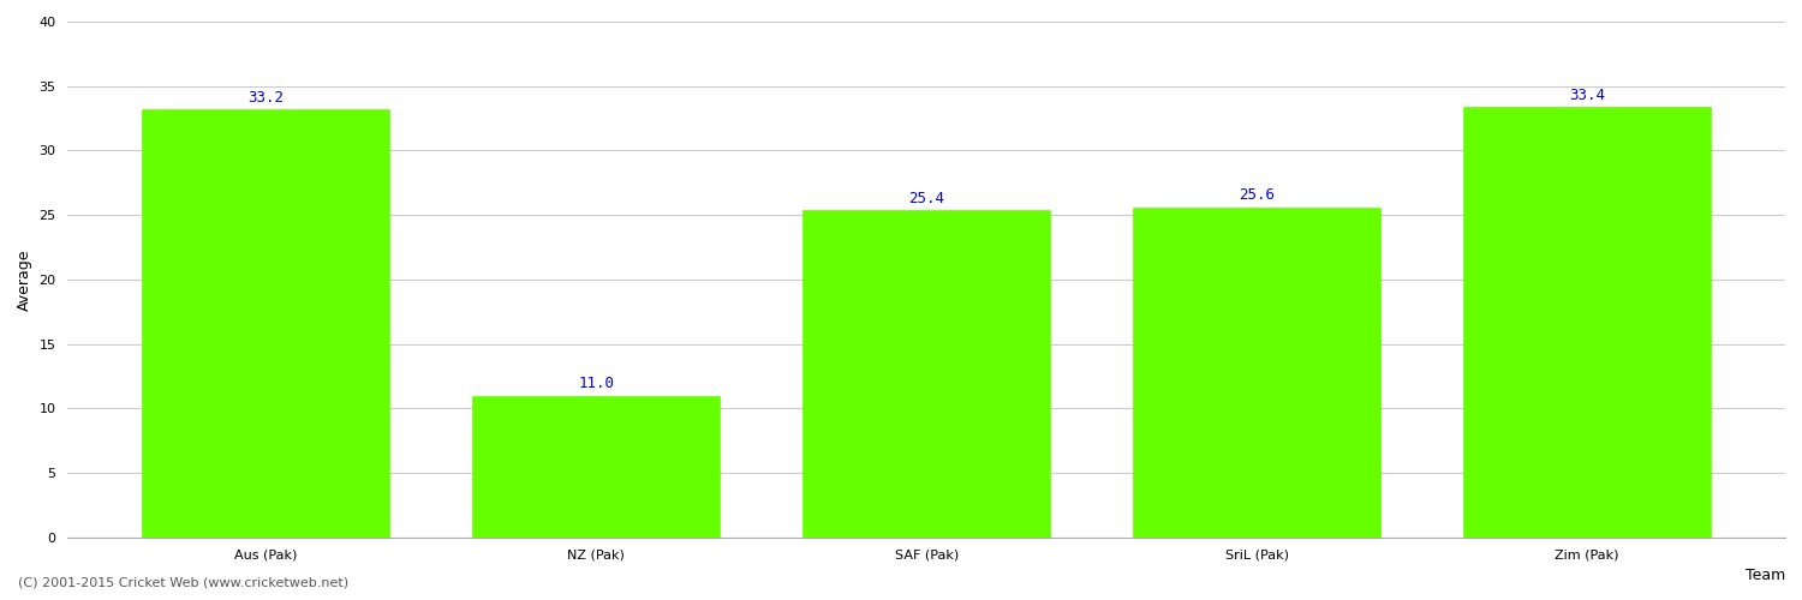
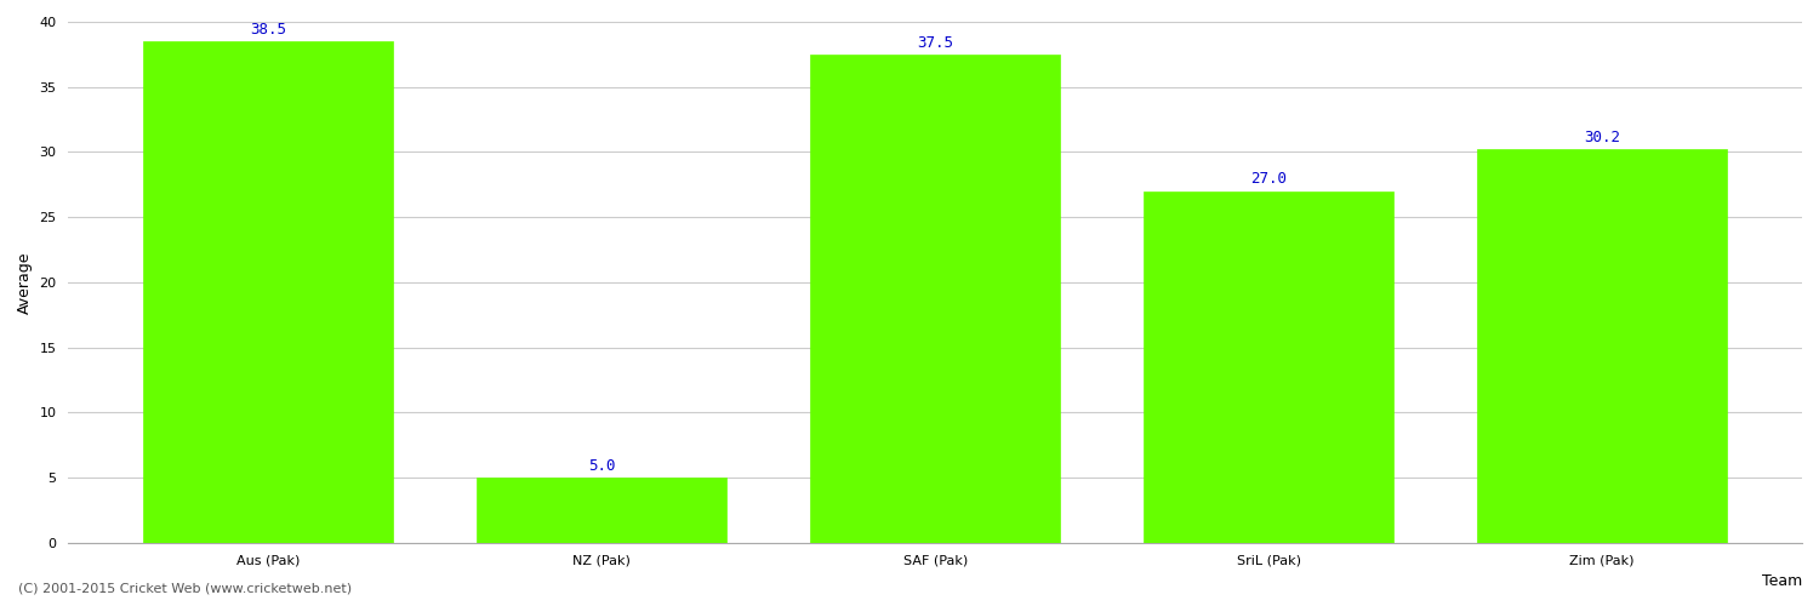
Aus (Pak): 33.2 -> 38.5
NZ (Pak): 11.0 -> 5.0
SAF (Pak): 25.4 -> 37.5
SriL (Pak): 25.6 -> 27.0
Zim (Pak): 33.4 -> 30.2
